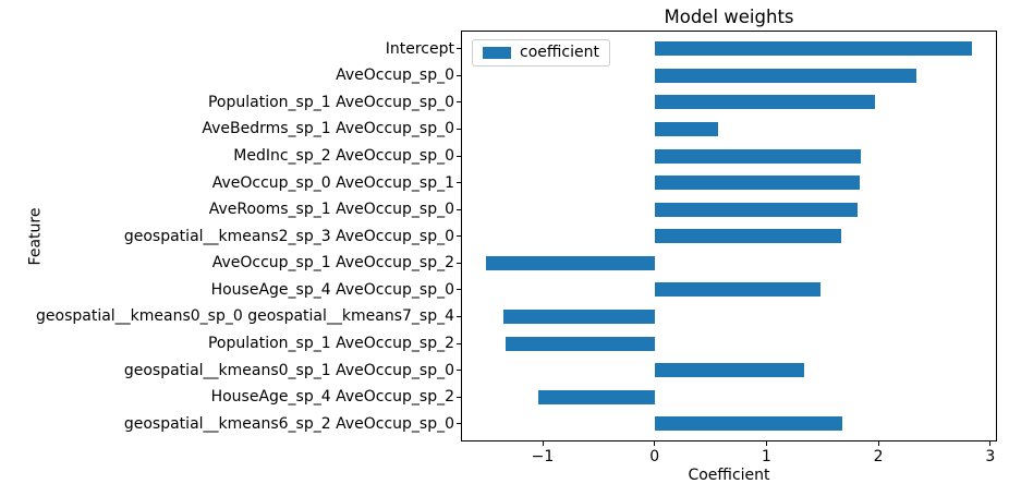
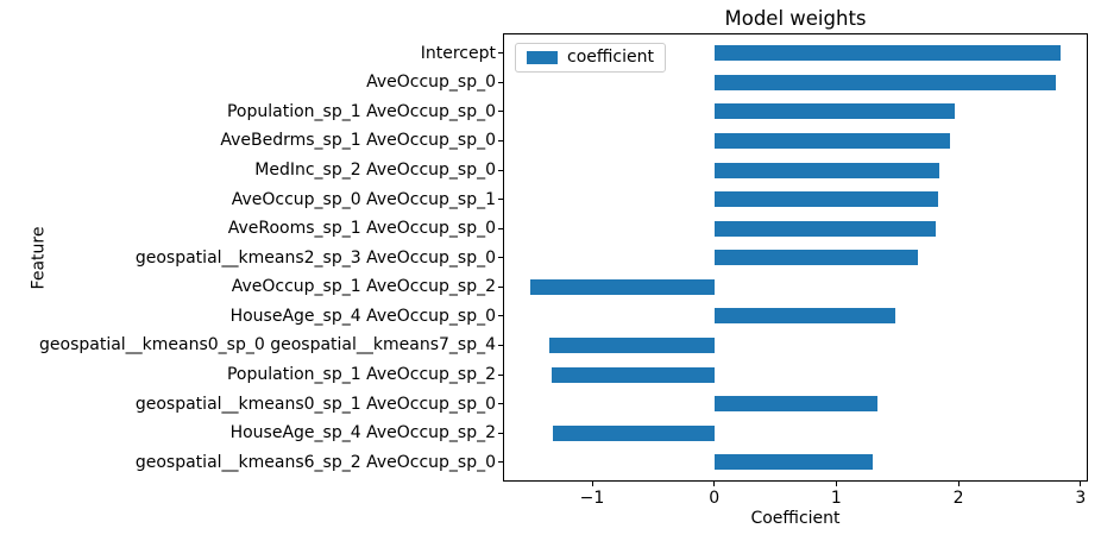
AveOccup_sp_0: 2.34 -> 2.80
AveBedrms_sp_1 AveOccup_sp_0: 0.57 -> 1.93
HouseAge_sp_4 AveOccup_sp_2: -1.04 -> -1.32
geospatial__kmeans6_sp_2 AveOccup_sp_0: 1.68 -> 1.30
